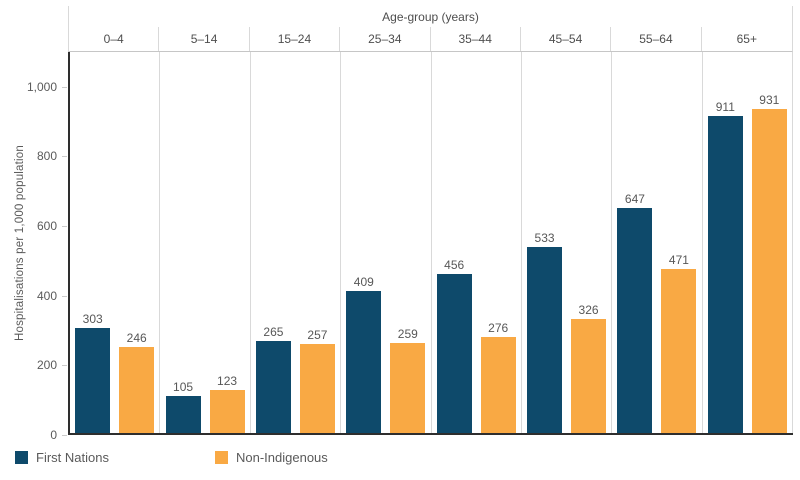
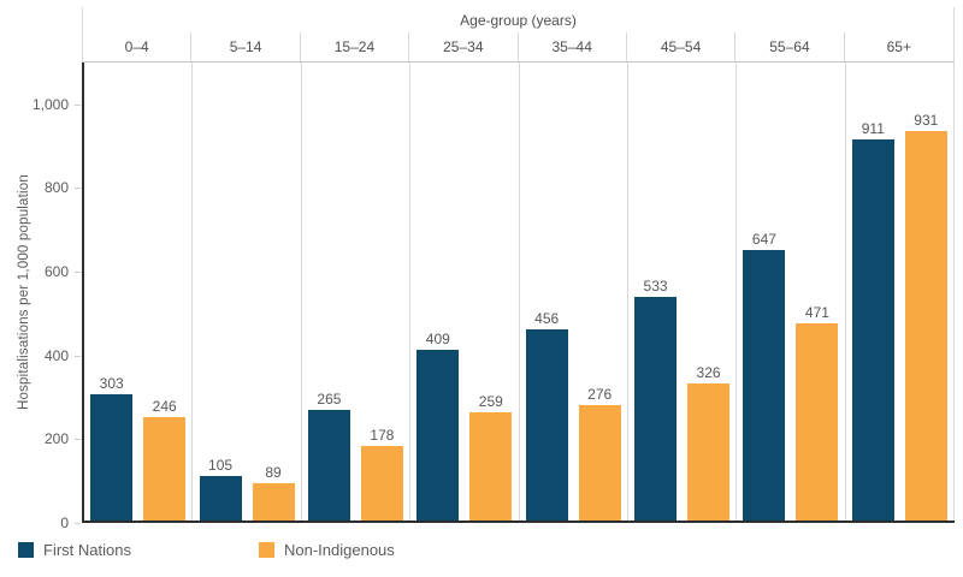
Non-Indigenous/5–14: 123 -> 89
Non-Indigenous/15–24: 257 -> 178
